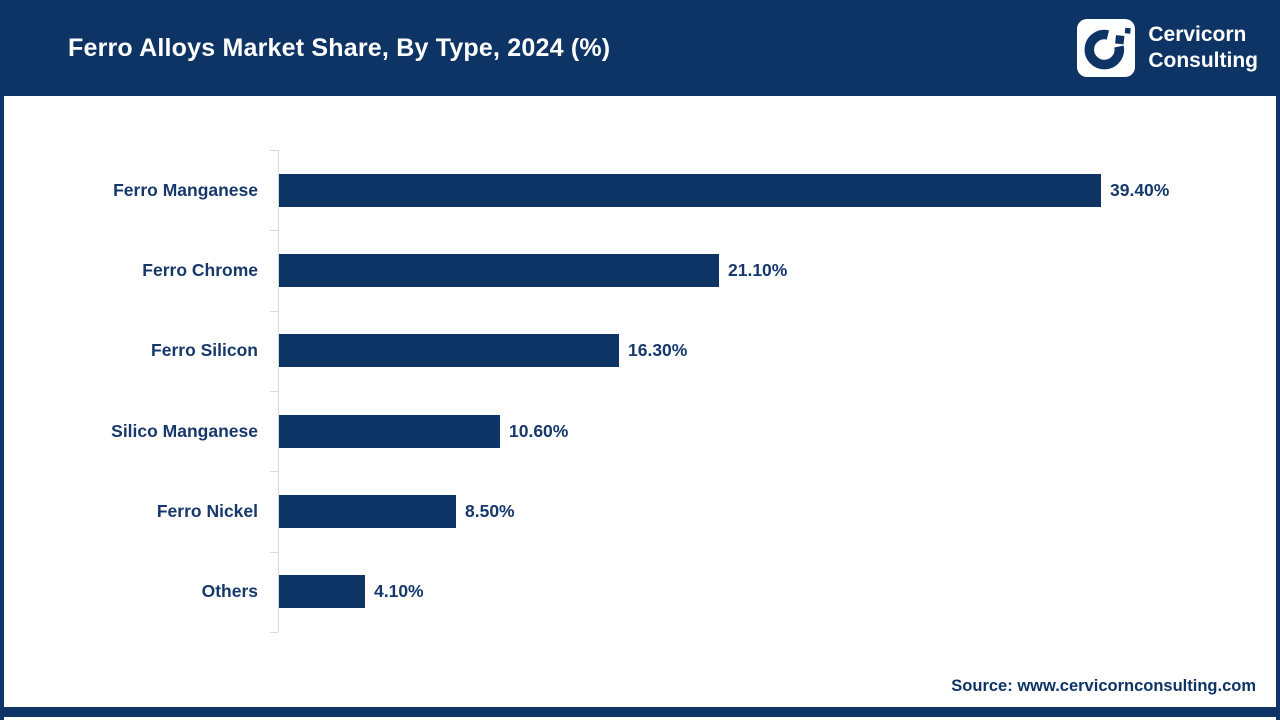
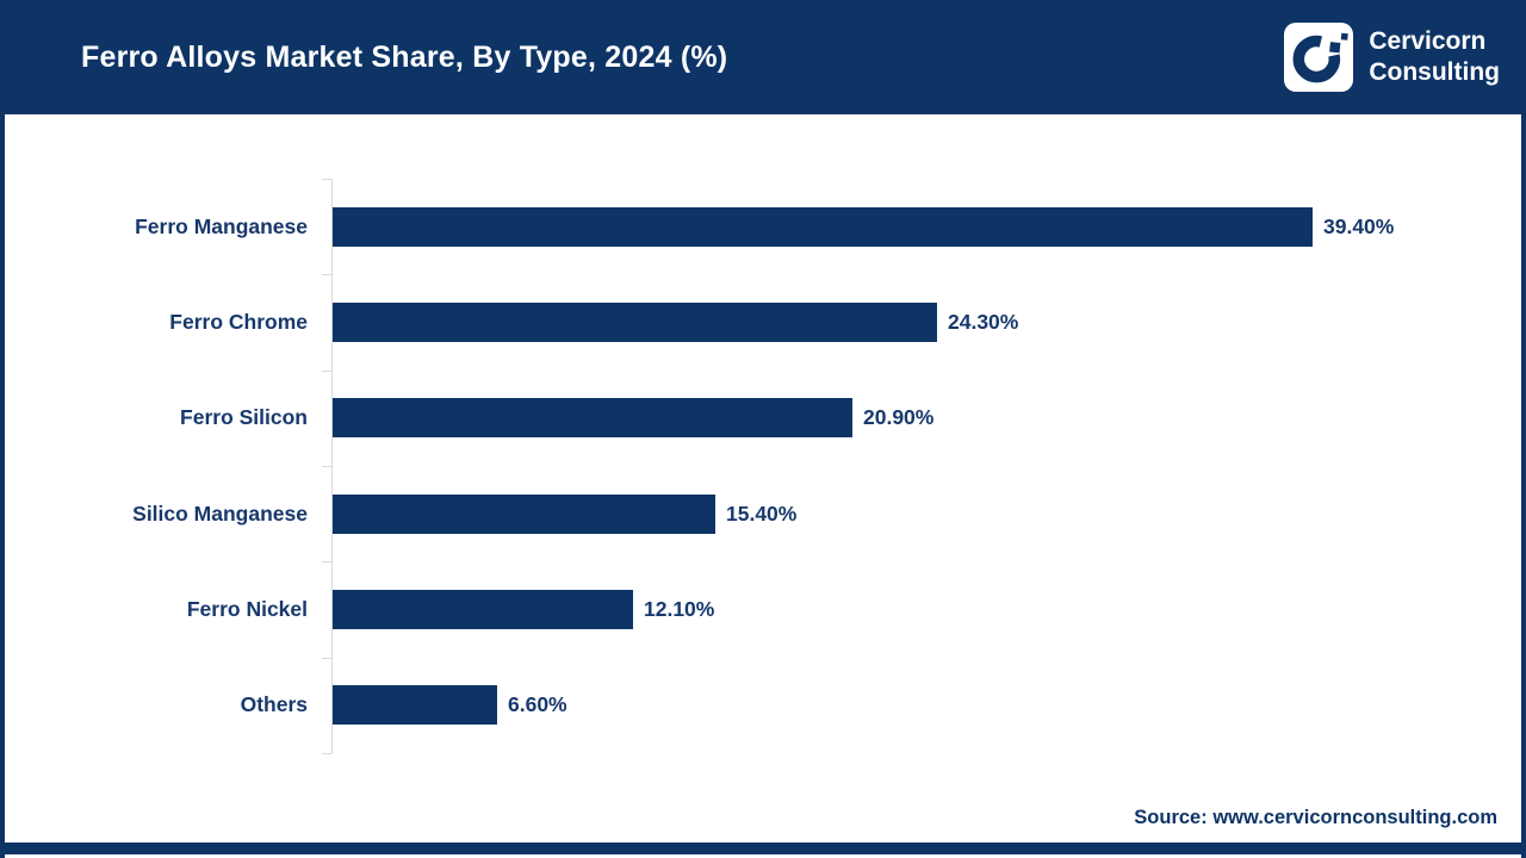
Ferro Chrome: 21.10% -> 24.30%
Ferro Silicon: 16.30% -> 20.90%
Silico Manganese: 10.60% -> 15.40%
Ferro Nickel: 8.50% -> 12.10%
Others: 4.10% -> 6.60%
